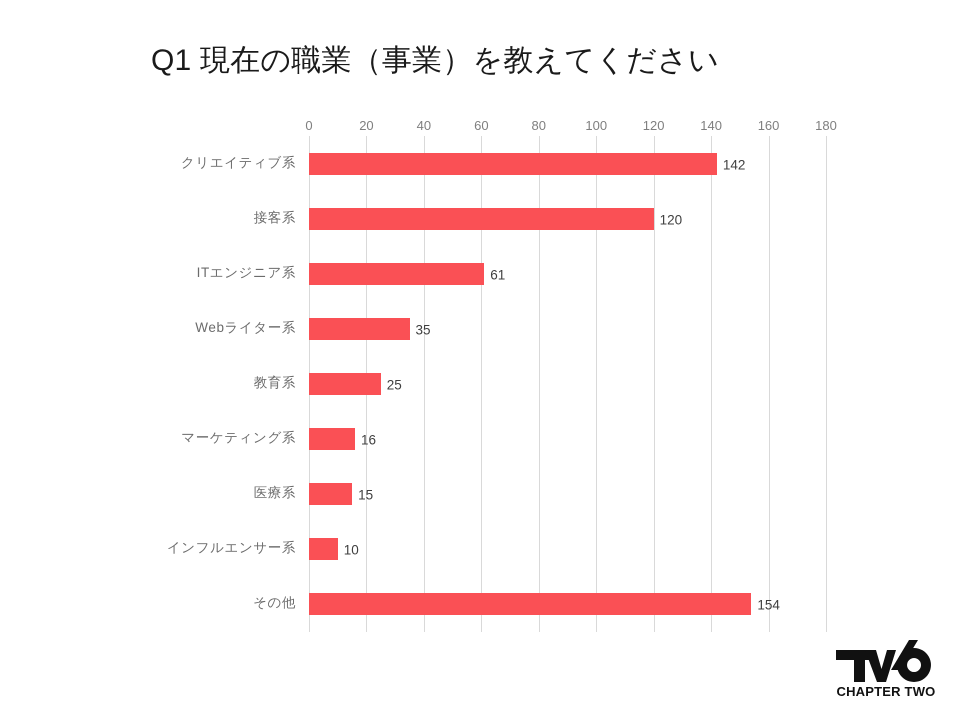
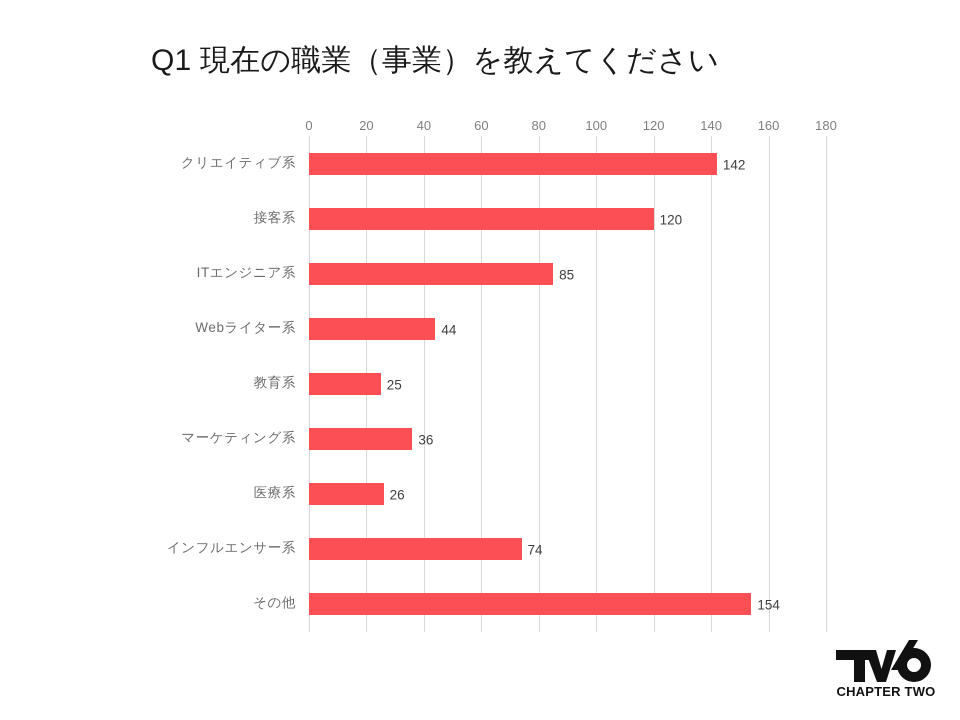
ITエンジニア系: 61 -> 85
Webライター系: 35 -> 44
マーケティング系: 16 -> 36
医療系: 15 -> 26
インフルエンサー系: 10 -> 74
